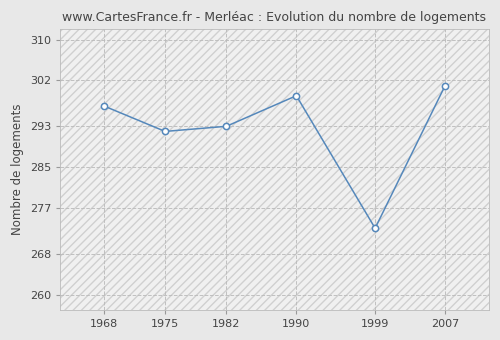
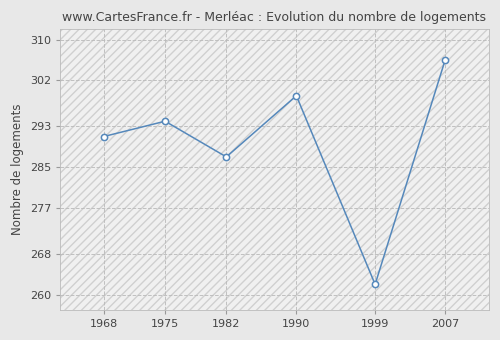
1968: 297 -> 291
1975: 292 -> 294
1982: 293 -> 287
1999: 273 -> 262
2007: 301 -> 306
